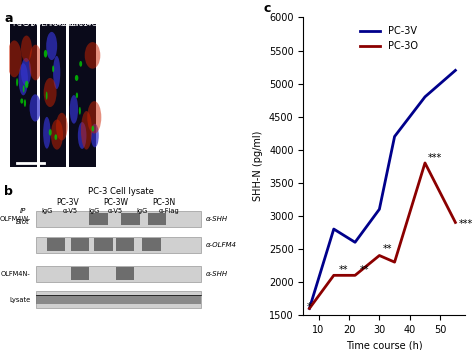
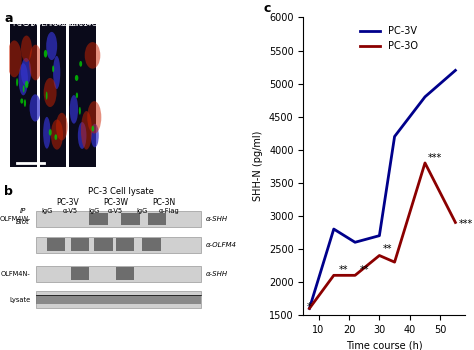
PC-3V/30: 3100 -> 2700
